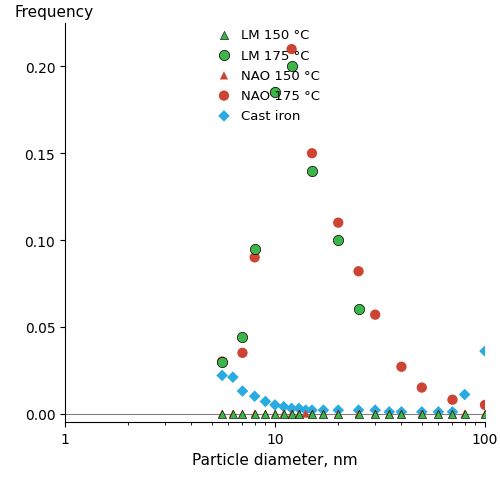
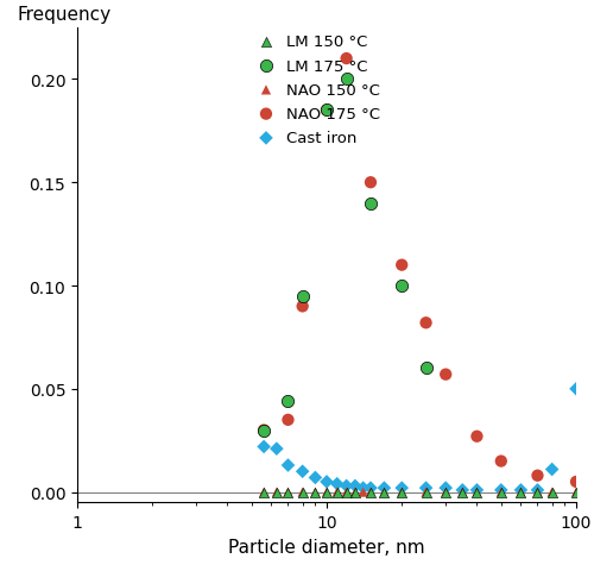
Cast iron/100: 0.036 -> 0.050
